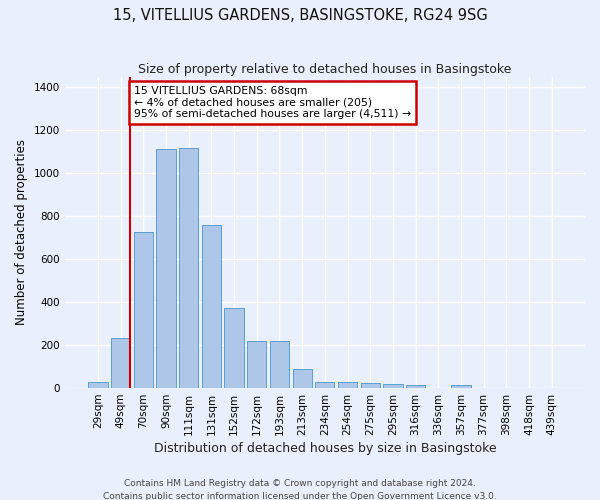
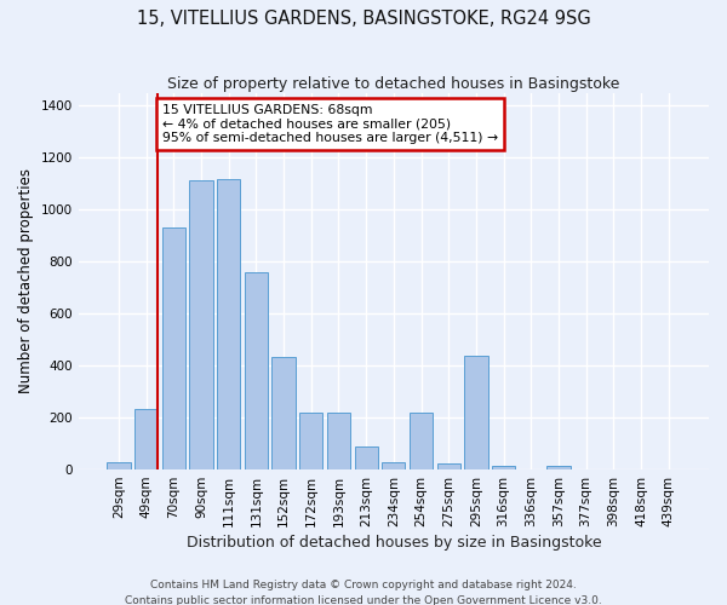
70sqm: 725 -> 930
152sqm: 375 -> 435
254sqm: 30 -> 220
295sqm: 20 -> 440
